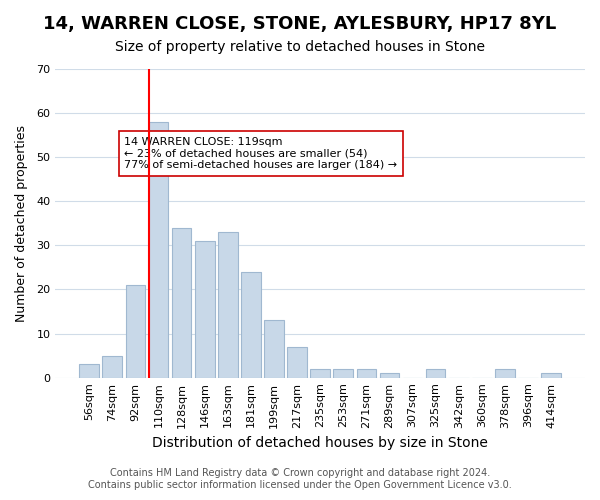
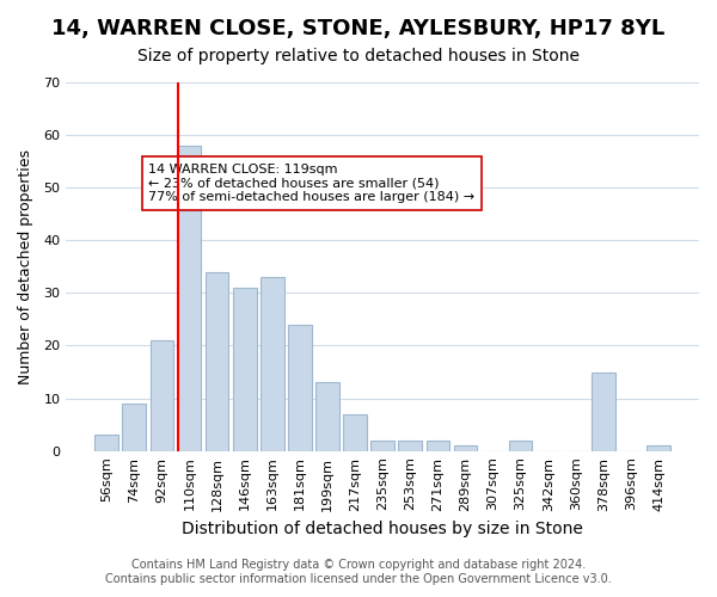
74sqm: 5 -> 9
378sqm: 2 -> 15
